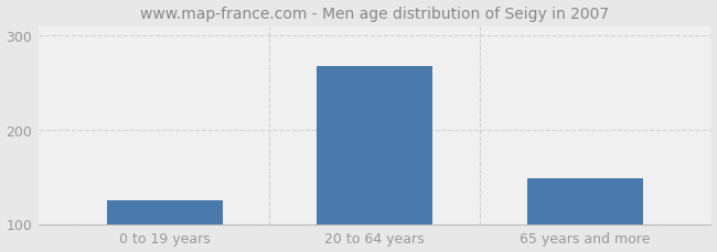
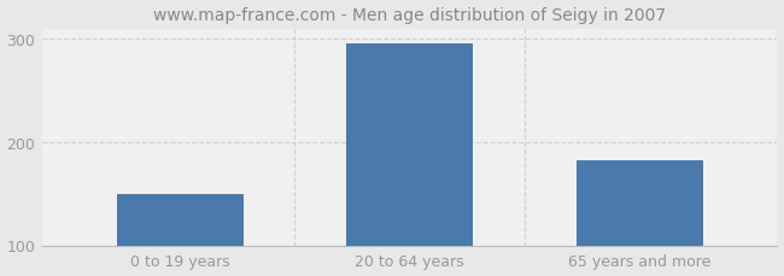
0 to 19 years: 125 -> 150
20 to 64 years: 268 -> 296
65 years and more: 148 -> 182
